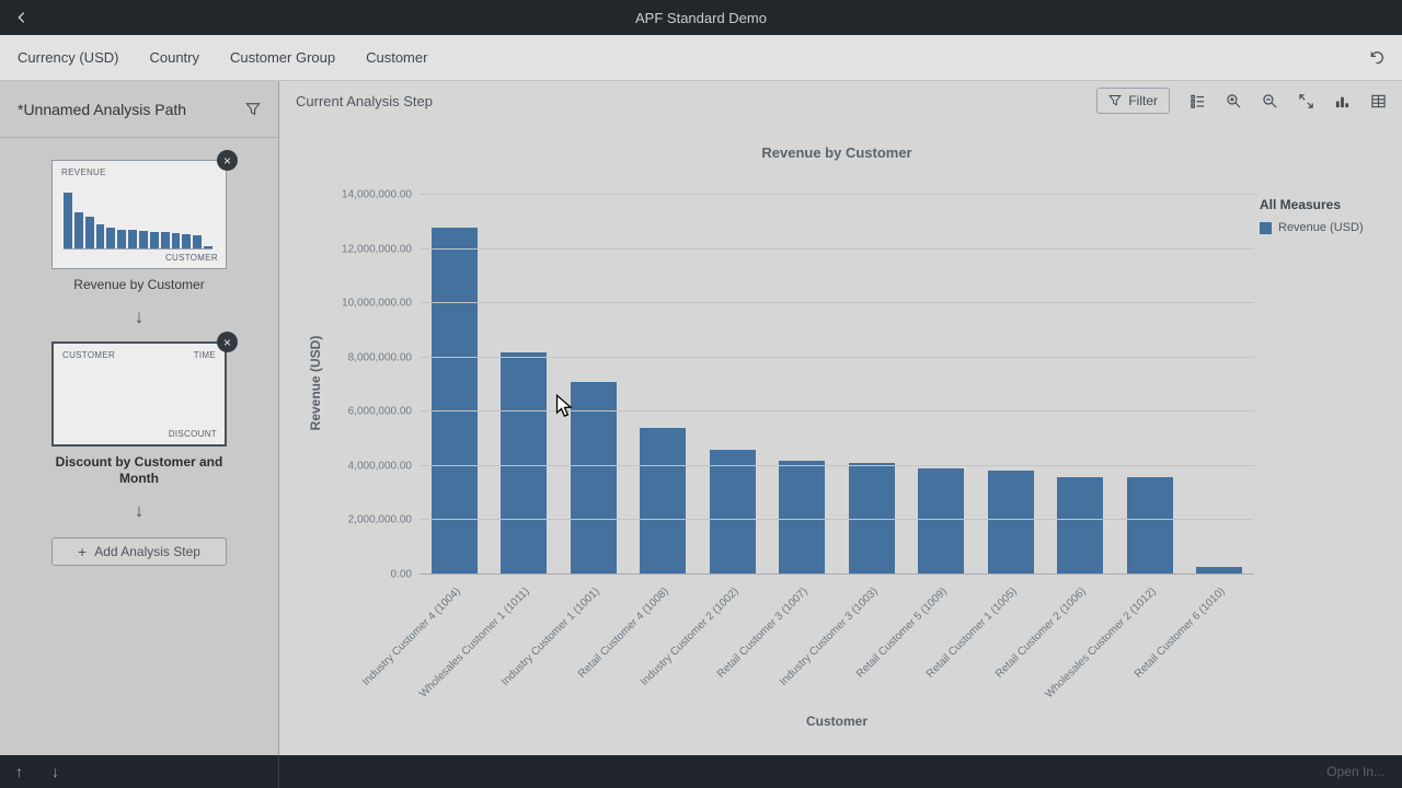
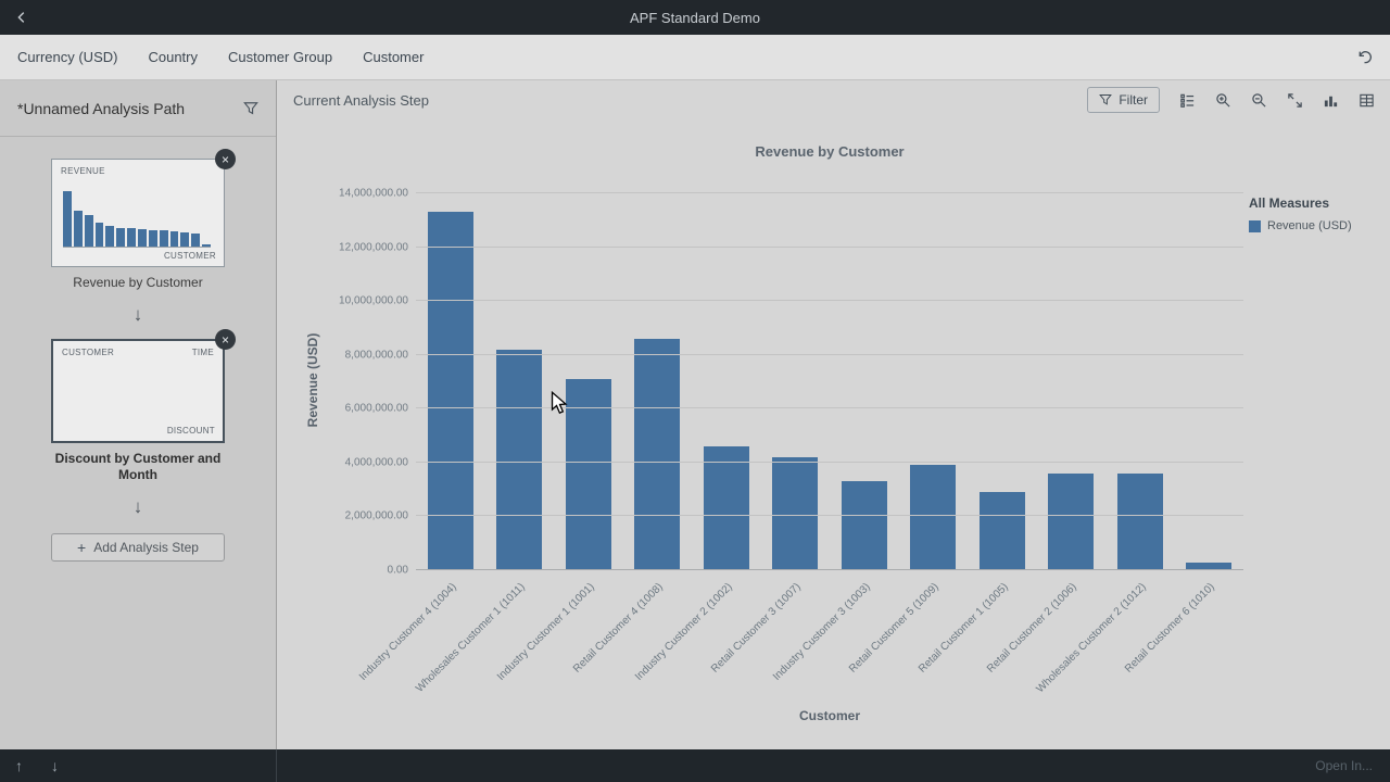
Industry Customer 4 (1004): 12800000 -> 13300000
Retail Customer 4 (1008): 5400000 -> 8600000
Industry Customer 3 (1003): 4100000 -> 3300000
Retail Customer 1 (1005): 3800000 -> 2900000
